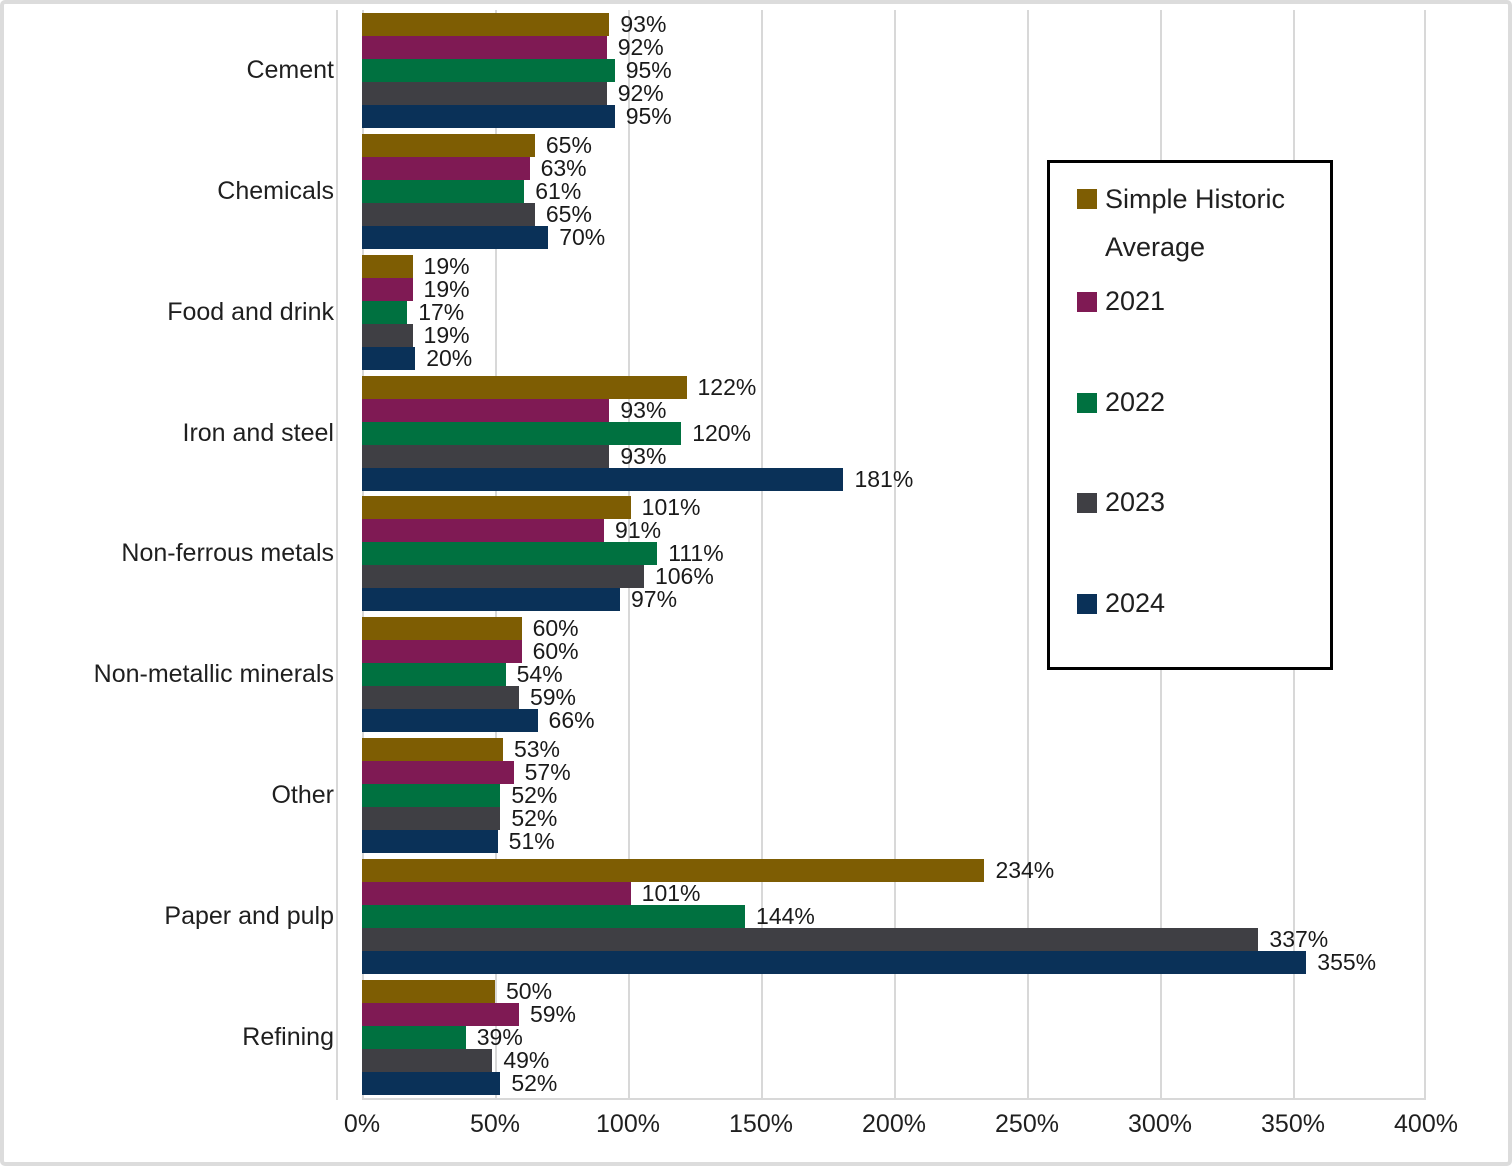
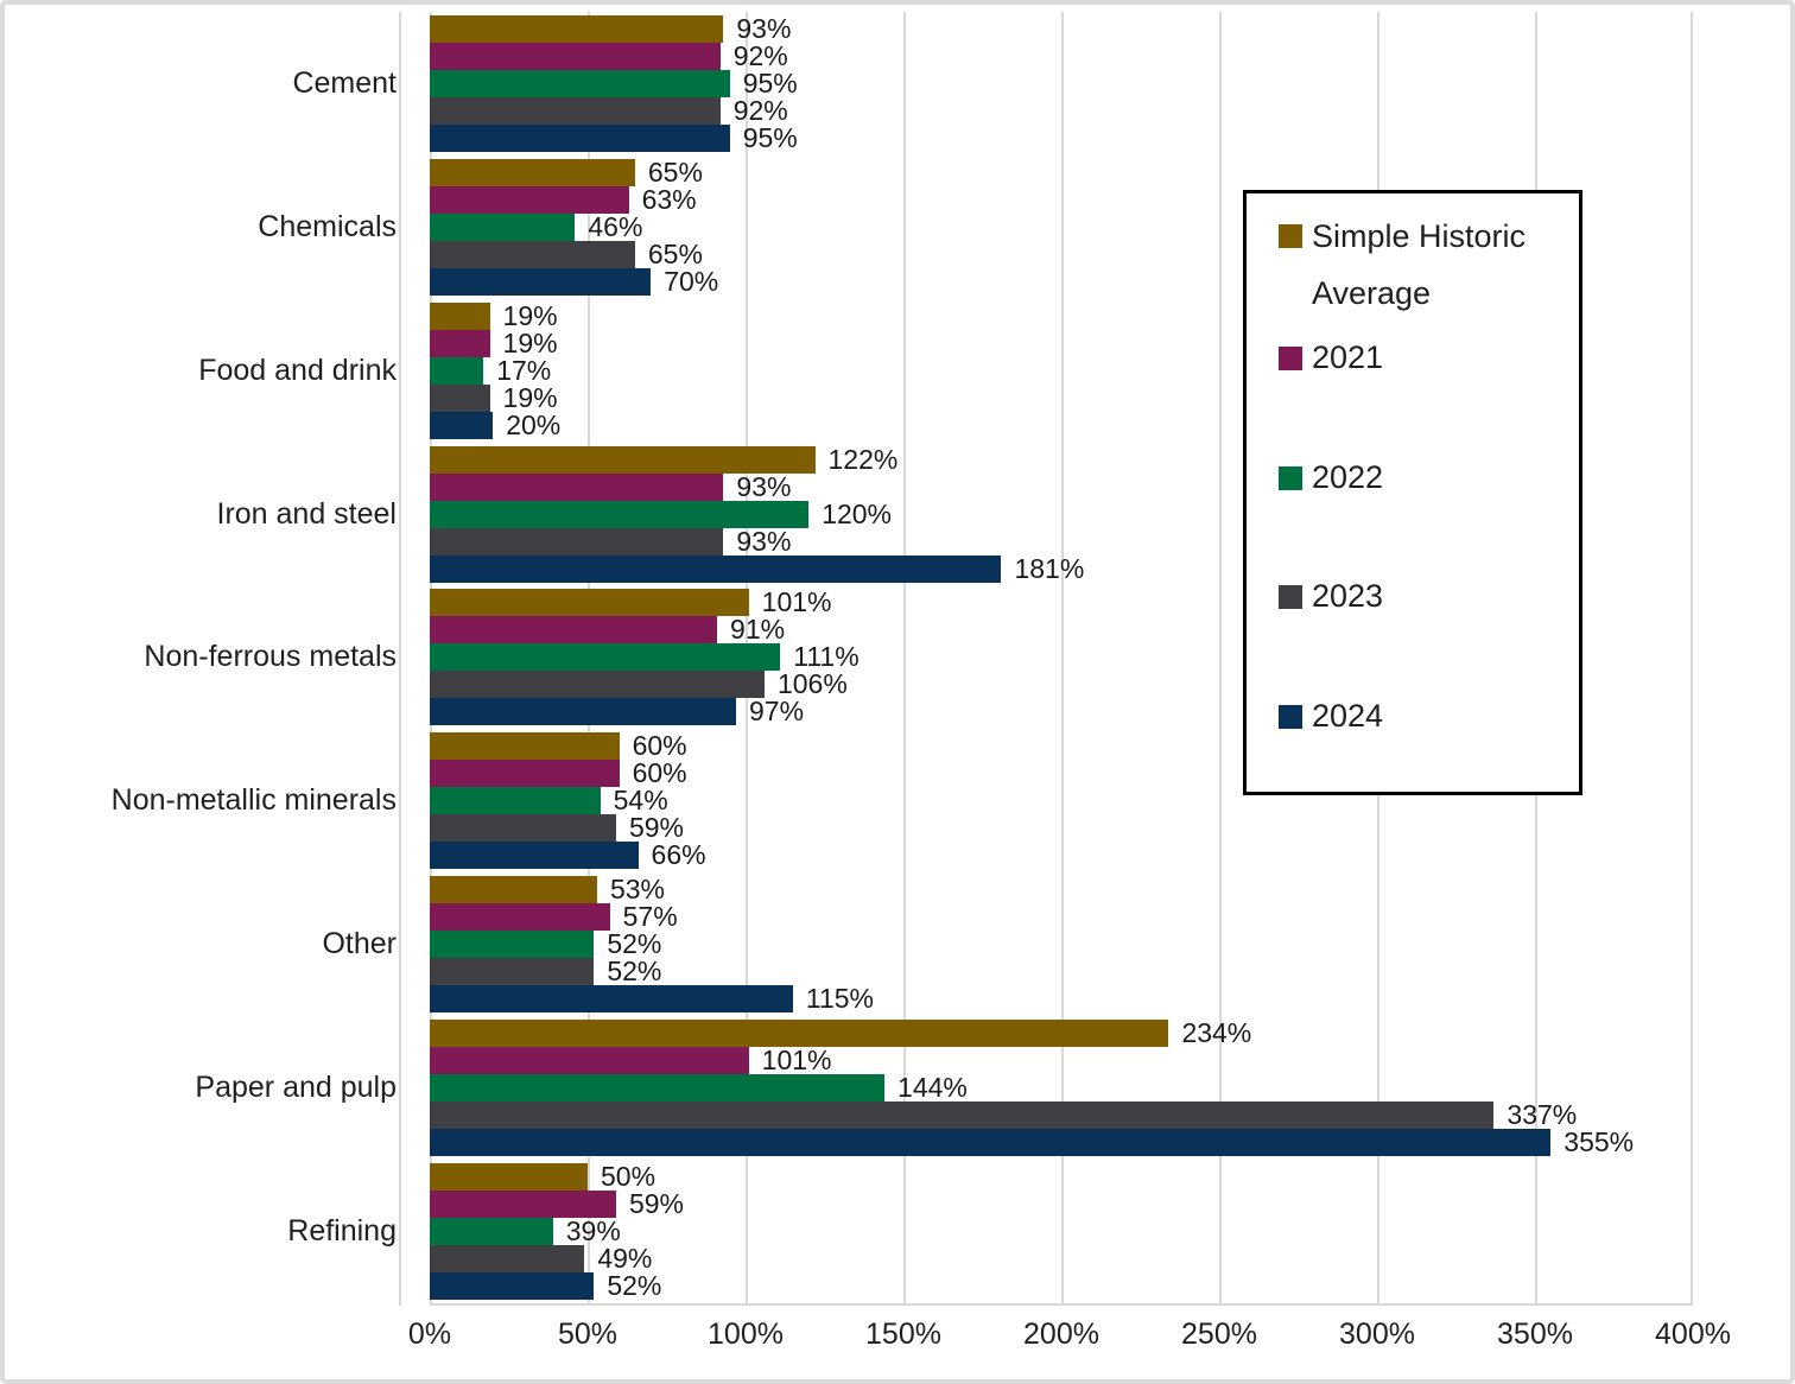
2022/Chemicals: 61% -> 46%
2024/Other: 51% -> 115%
